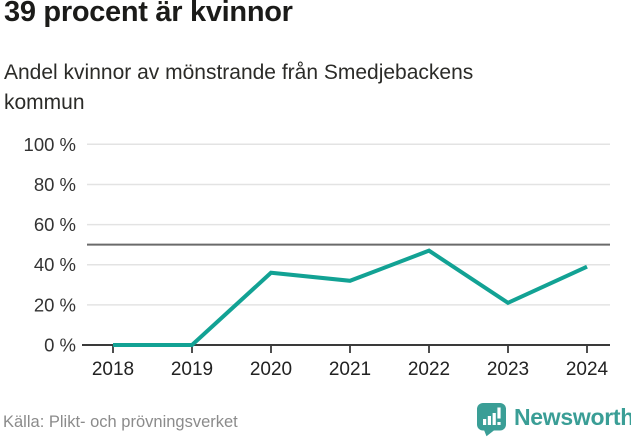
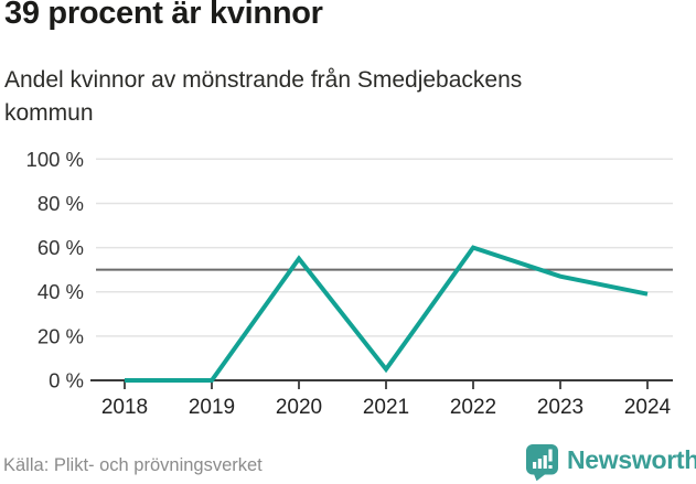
2020: 36% -> 55%
2021: 32% -> 5%
2022: 47% -> 60%
2023: 21% -> 47%
